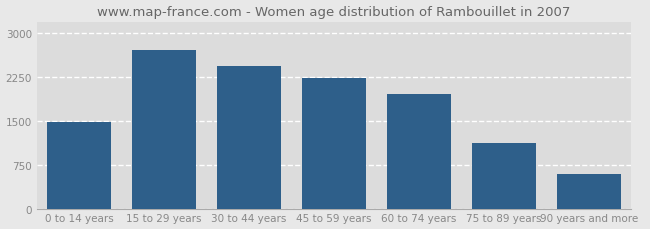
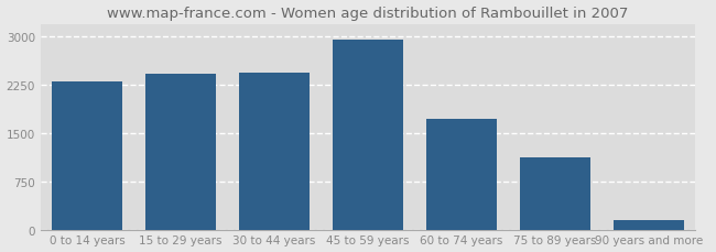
0 to 14 years: 1480 -> 2310
15 to 29 years: 2720 -> 2430
45 to 59 years: 2240 -> 2960
60 to 74 years: 1960 -> 1720
90 years and more: 600 -> 160
